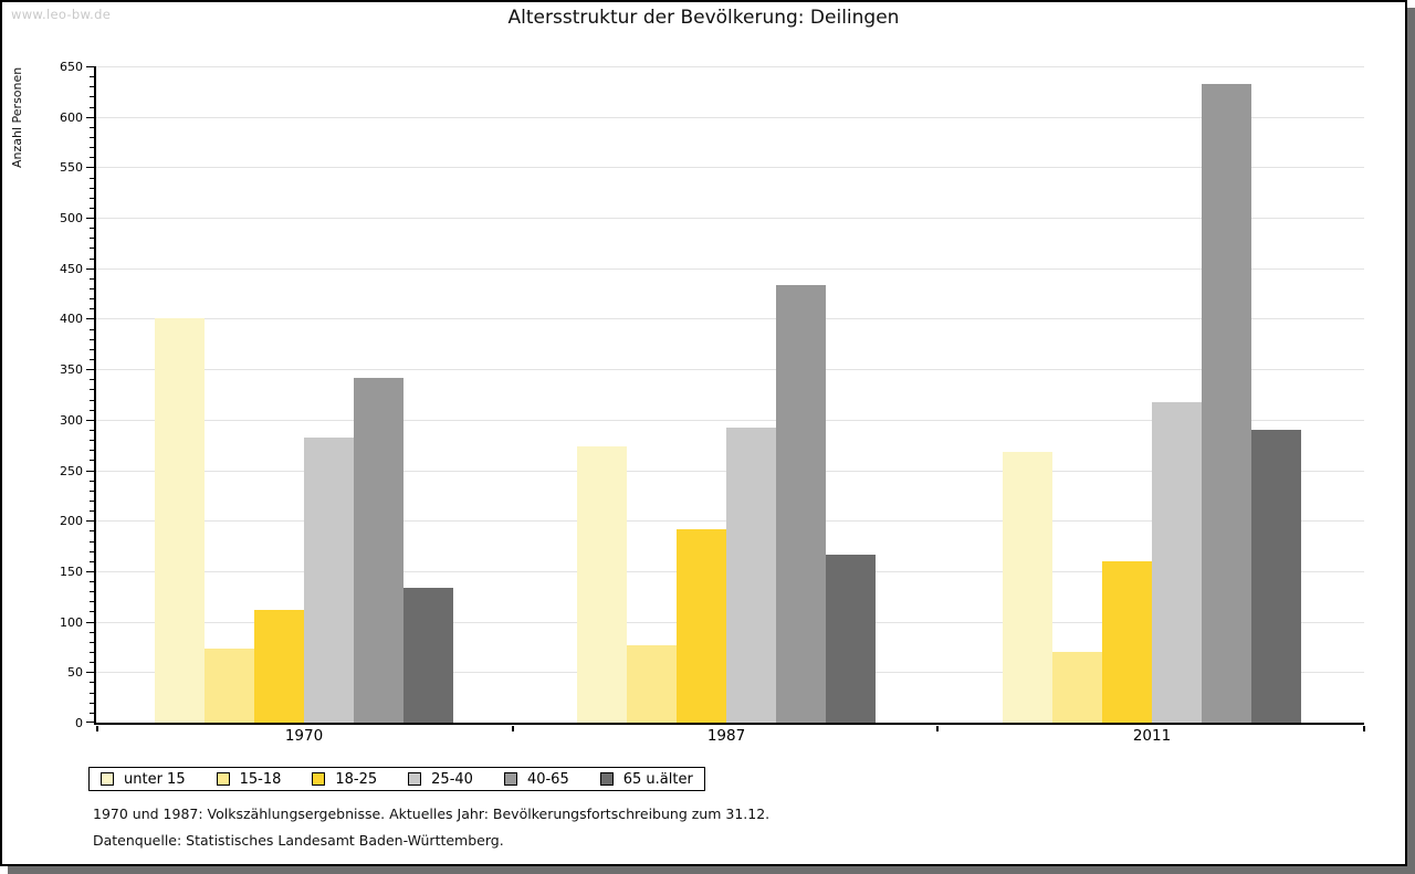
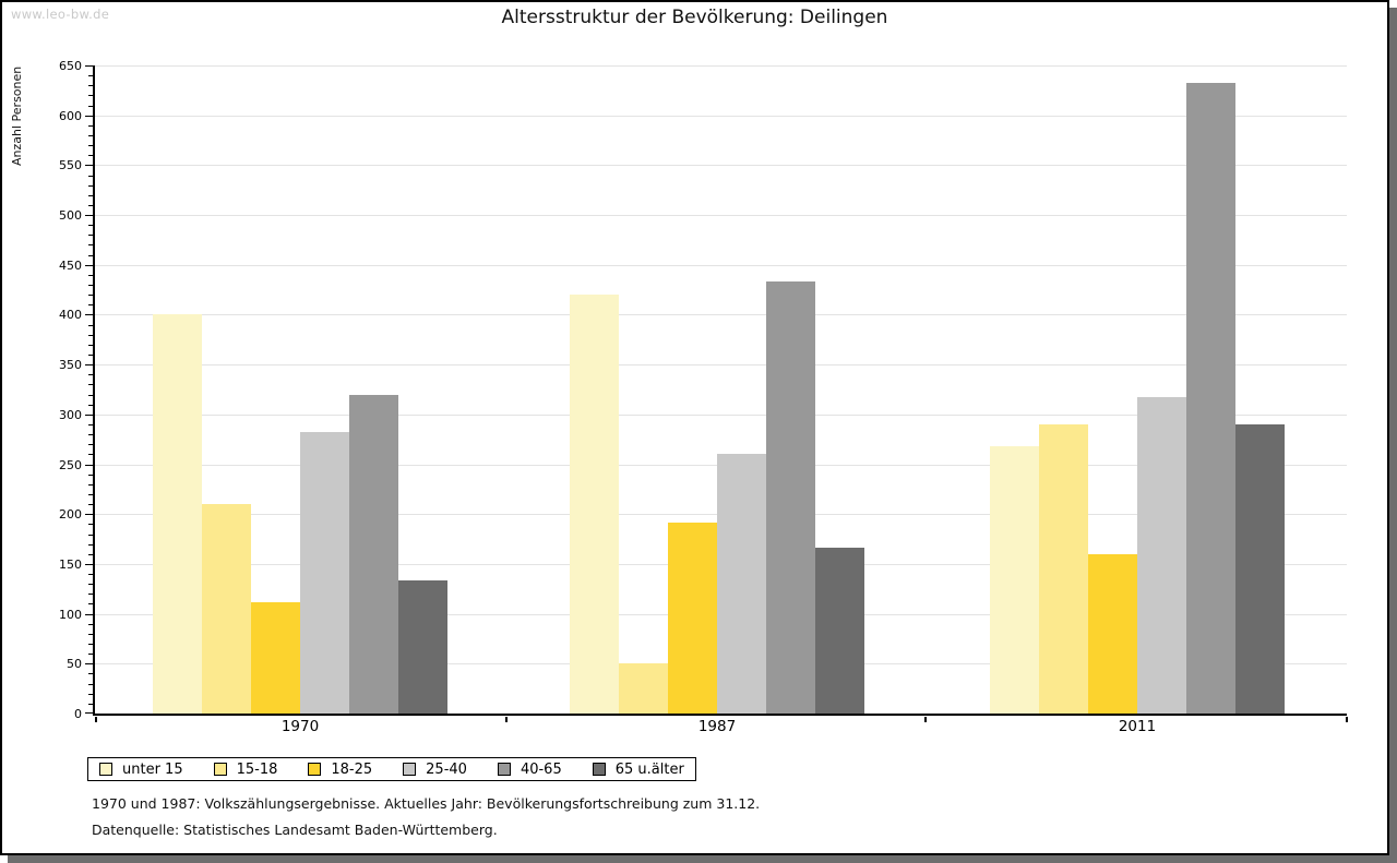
15-18/1970: 70 -> 210
40-65/1970: 340 -> 320
unter 15/1987: 270 -> 420
15-18/1987: 80 -> 50
25-40/1987: 290 -> 260
15-18/2011: 70 -> 290
